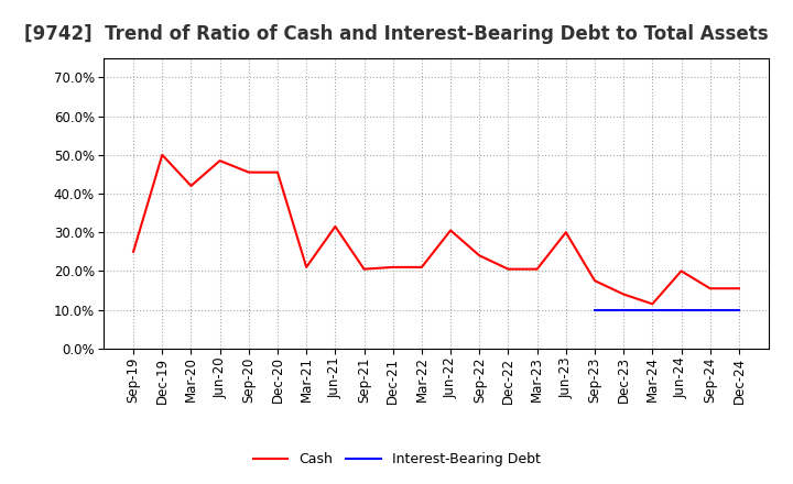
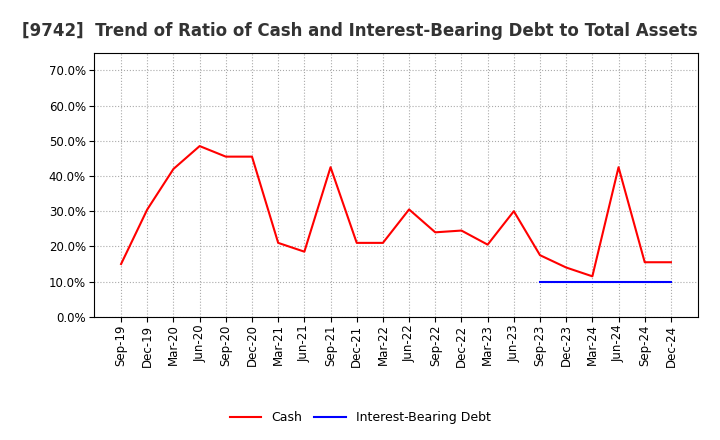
Cash/Sep-19: 25.0% -> 15.0%
Cash/Dec-19: 50.0% -> 30.5%
Cash/Jun-21: 31.5% -> 18.5%
Cash/Sep-21: 20.5% -> 42.5%
Cash/Dec-22: 20.5% -> 24.5%
Cash/Jun-24: 20.0% -> 42.5%
